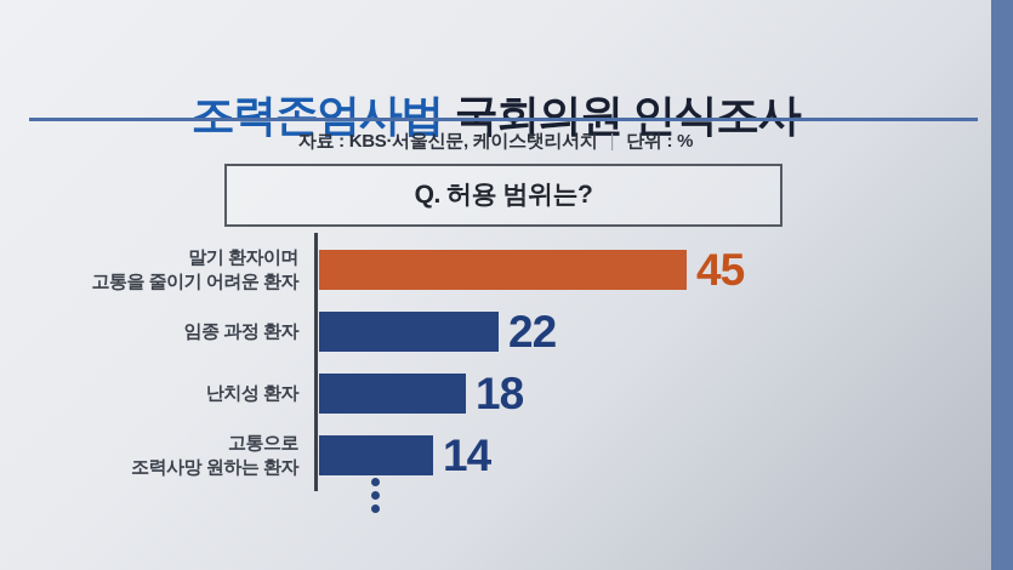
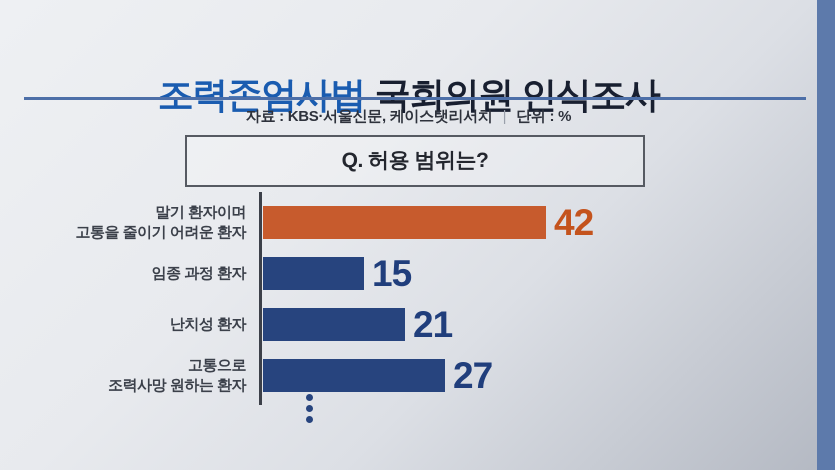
말기 환자이며 고통을 줄이기 어려운 환자: 45 -> 42
임종 과정 환자: 22 -> 15
난치성 환자: 18 -> 21
고통으로 조력사망 원하는 환자: 14 -> 27
